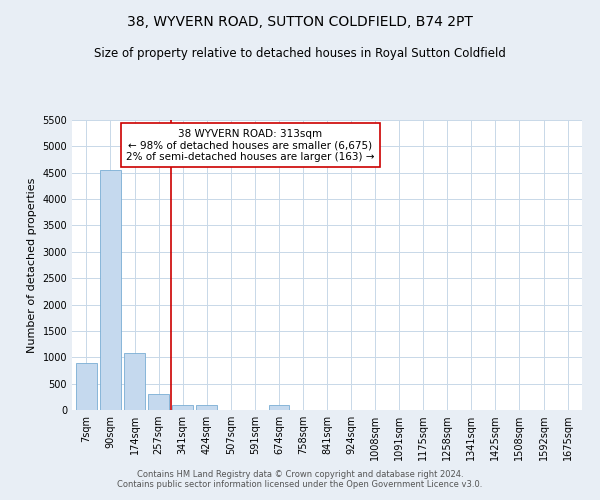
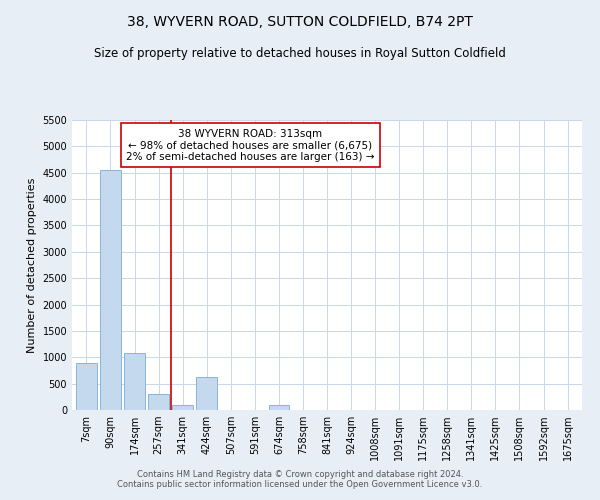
424sqm: 100 -> 620
